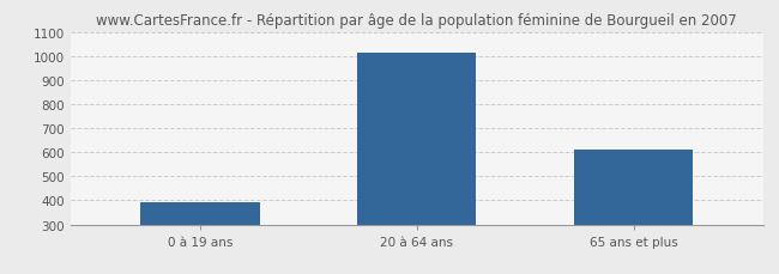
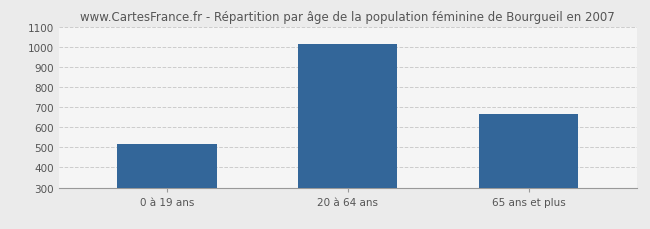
0 à 19 ans: 390 -> 515
65 ans et plus: 610 -> 665
